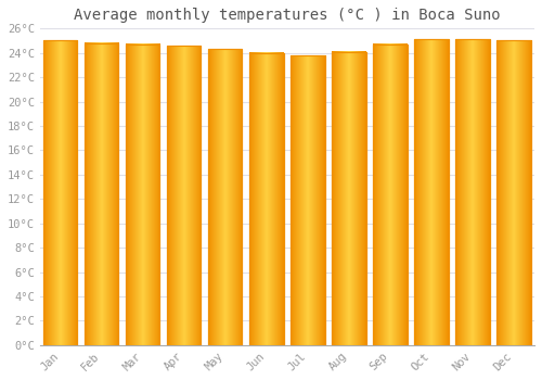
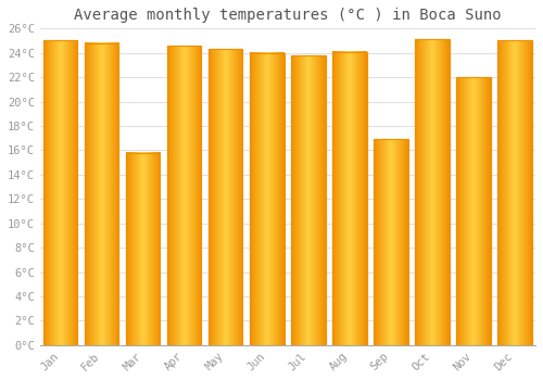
Mar: 24.7°C -> 15.8°C
Sep: 24.7°C -> 16.9°C
Nov: 25.1°C -> 22.0°C
